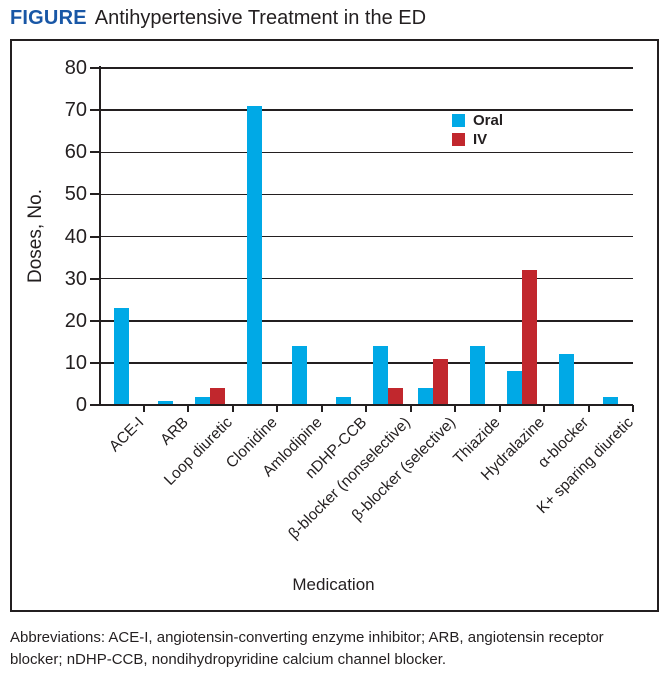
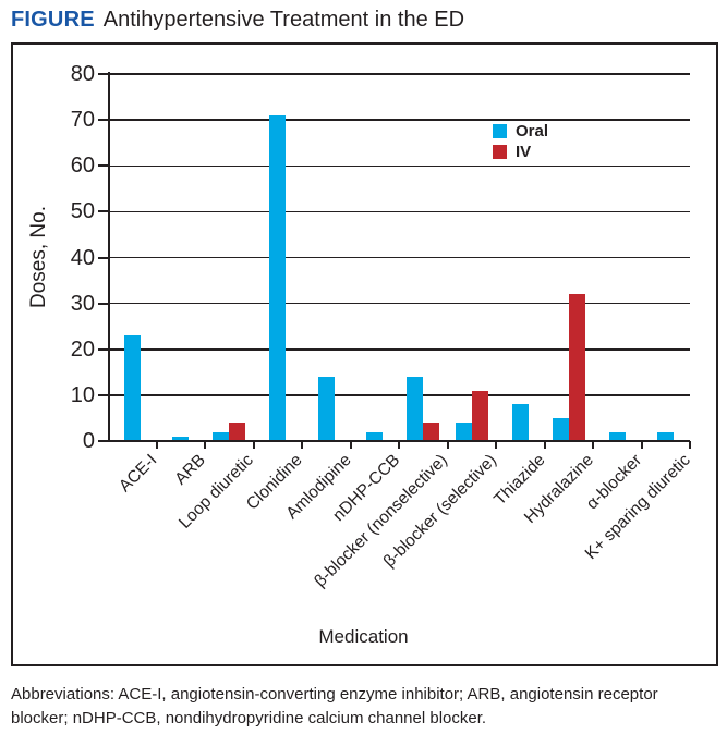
Oral/Thiazide: 14 -> 8
Oral/Hydralazine: 8 -> 5
Oral/α-blocker: 12 -> 2
